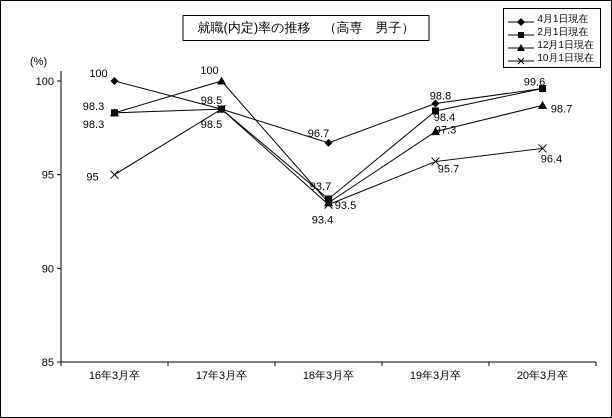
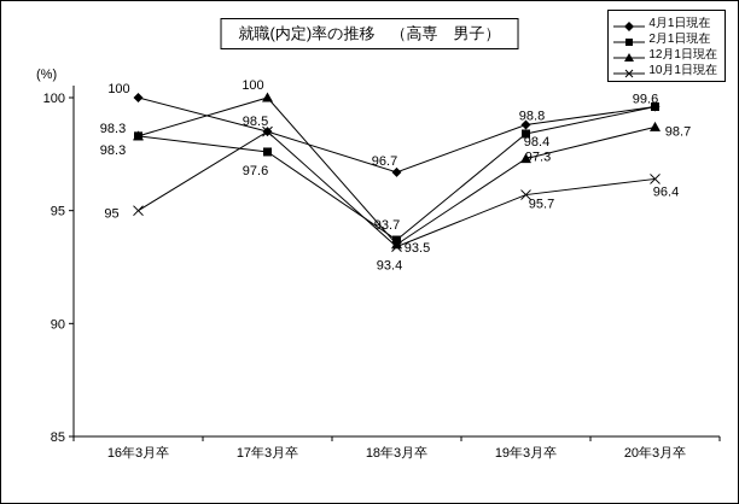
2月1日現在/17年3月卒: 98.5 -> 97.6
